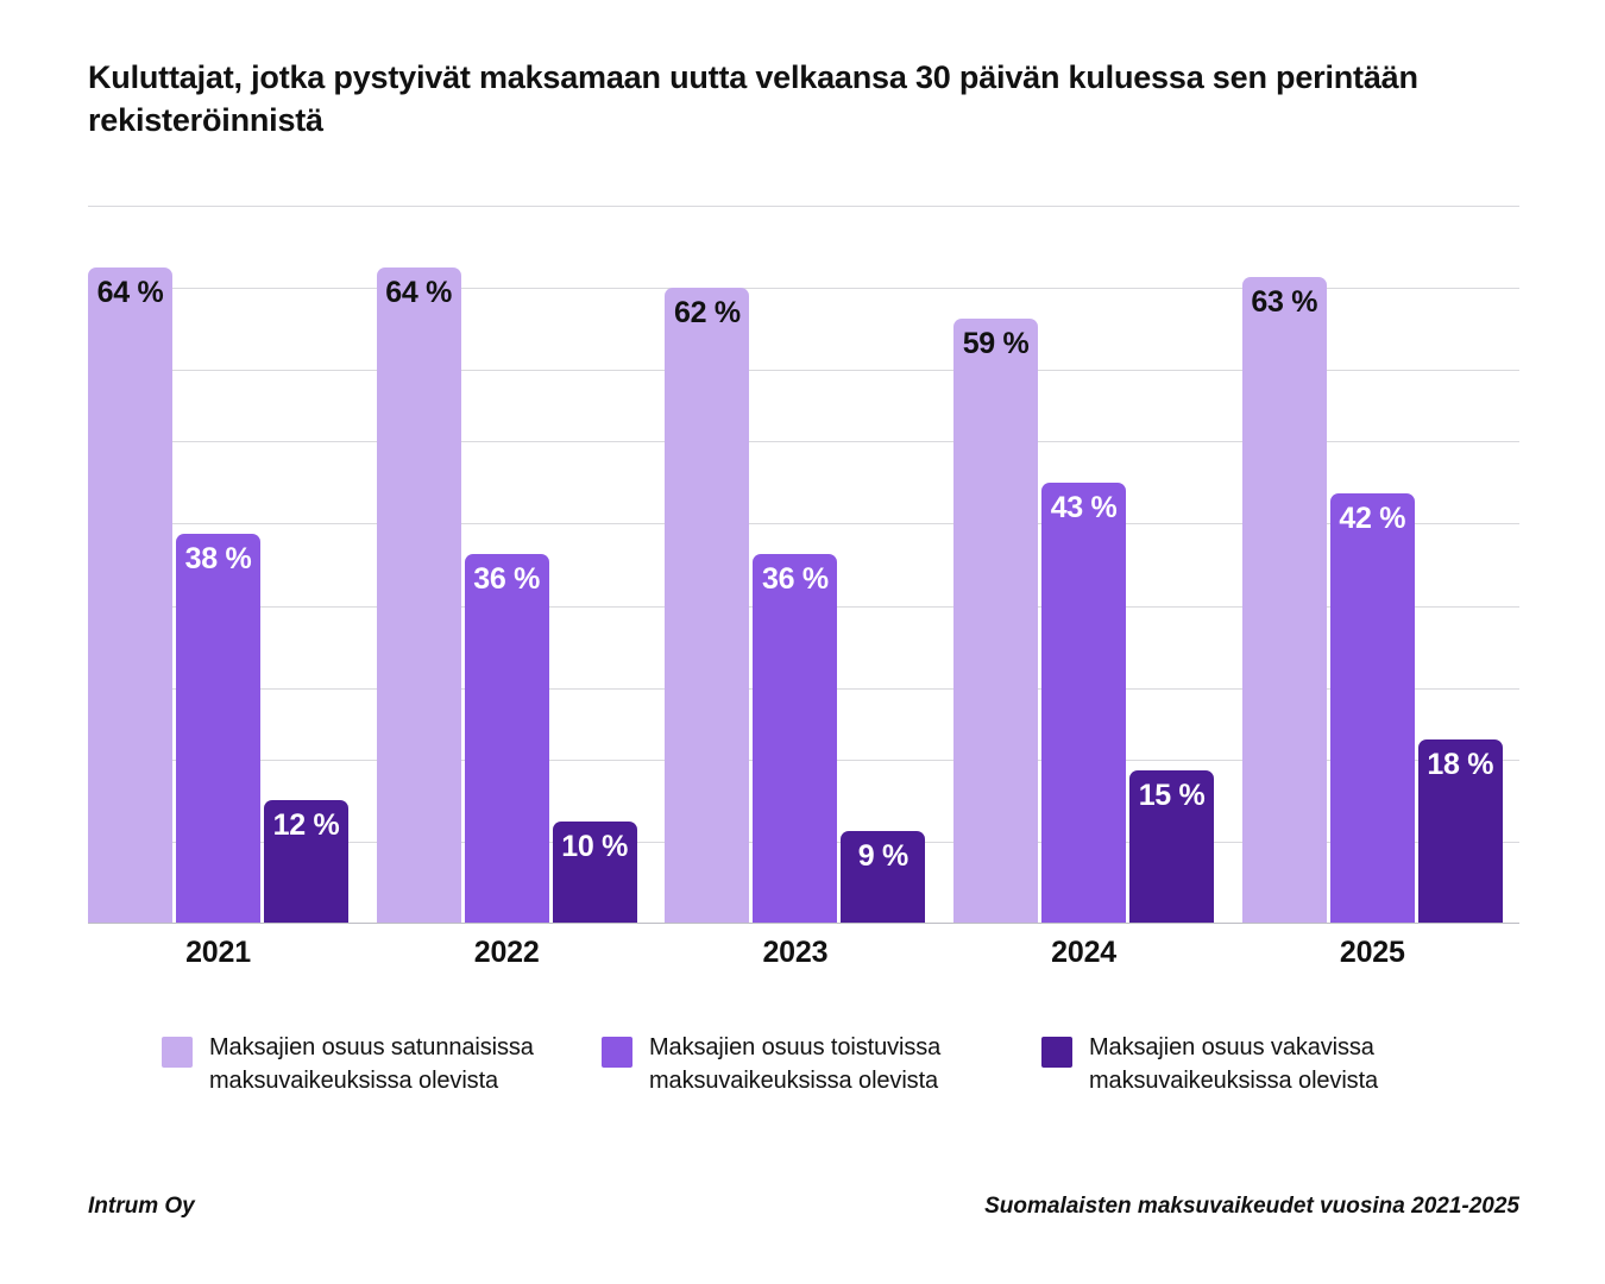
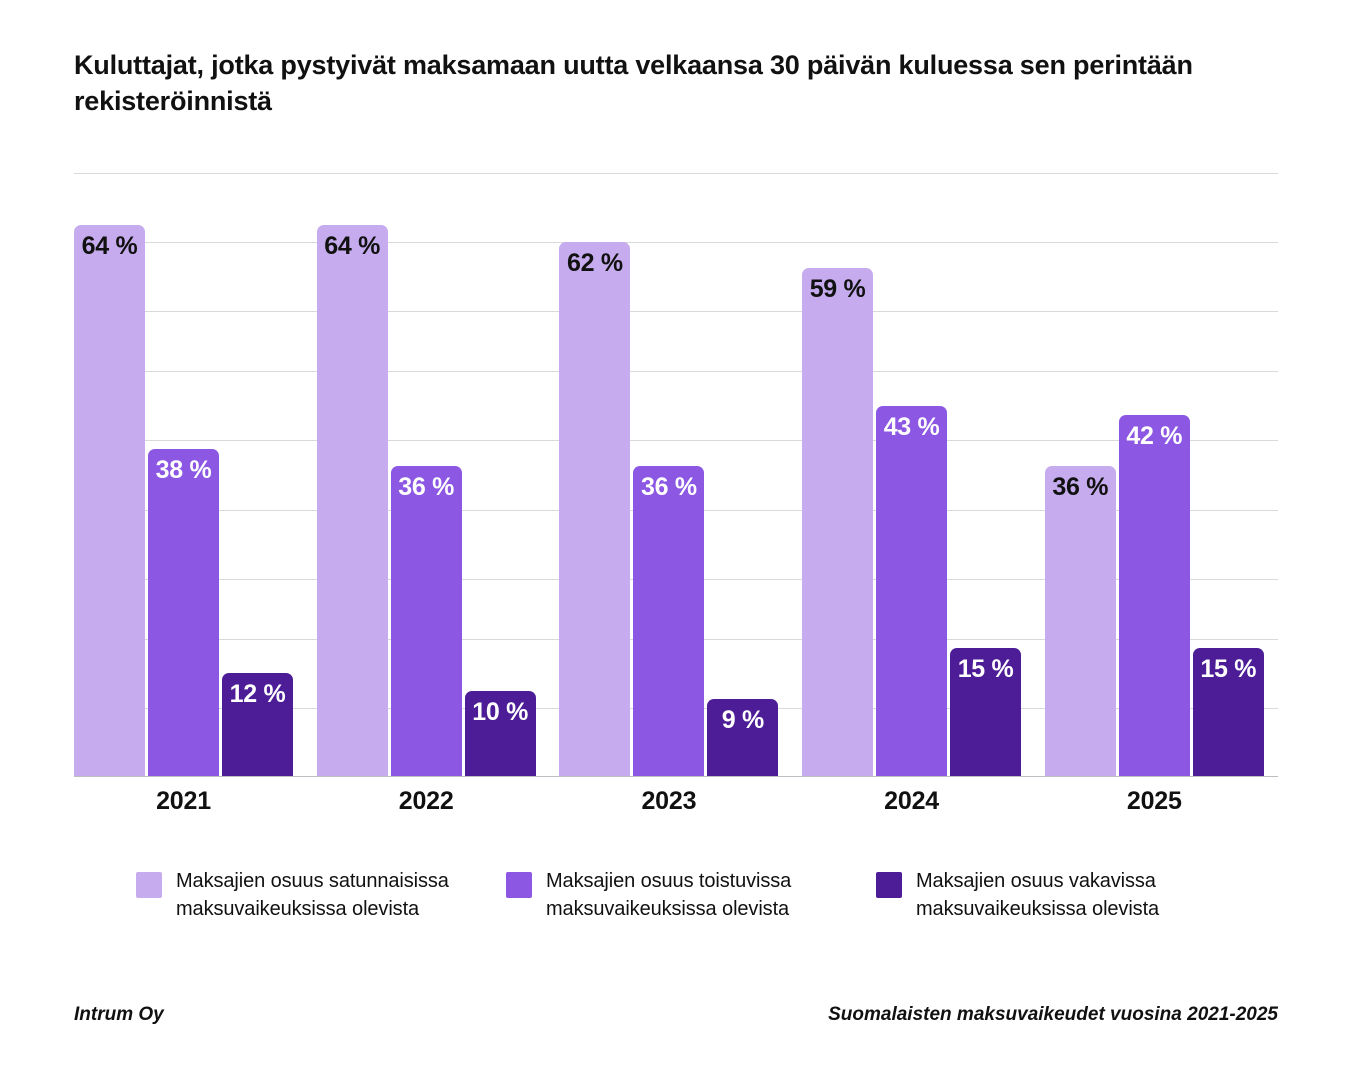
Maksajien osuus satunnaisissa maksuvaikeuksissa olevista/2025: 63 -> 36
Maksajien osuus vakavissa maksuvaikeuksissa olevista/2025: 18 -> 15
